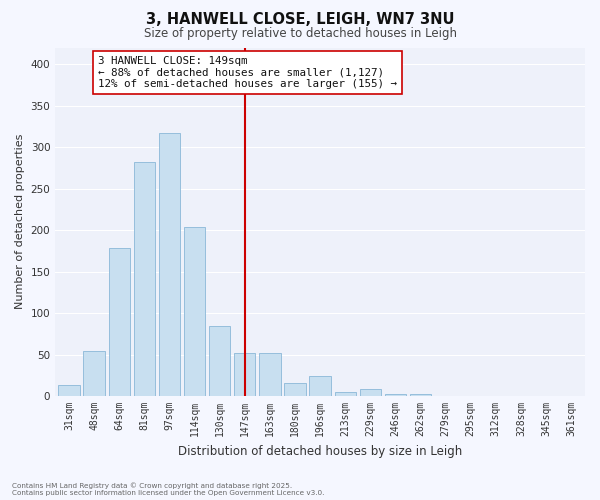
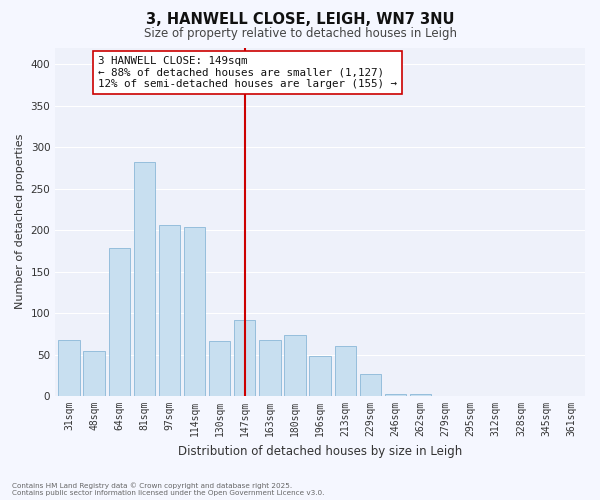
31sqm: 13 -> 68
97sqm: 317 -> 206
130sqm: 84 -> 66
147sqm: 52 -> 92
163sqm: 52 -> 68
180sqm: 16 -> 74
196sqm: 24 -> 48
213sqm: 5 -> 60
229sqm: 9 -> 26
